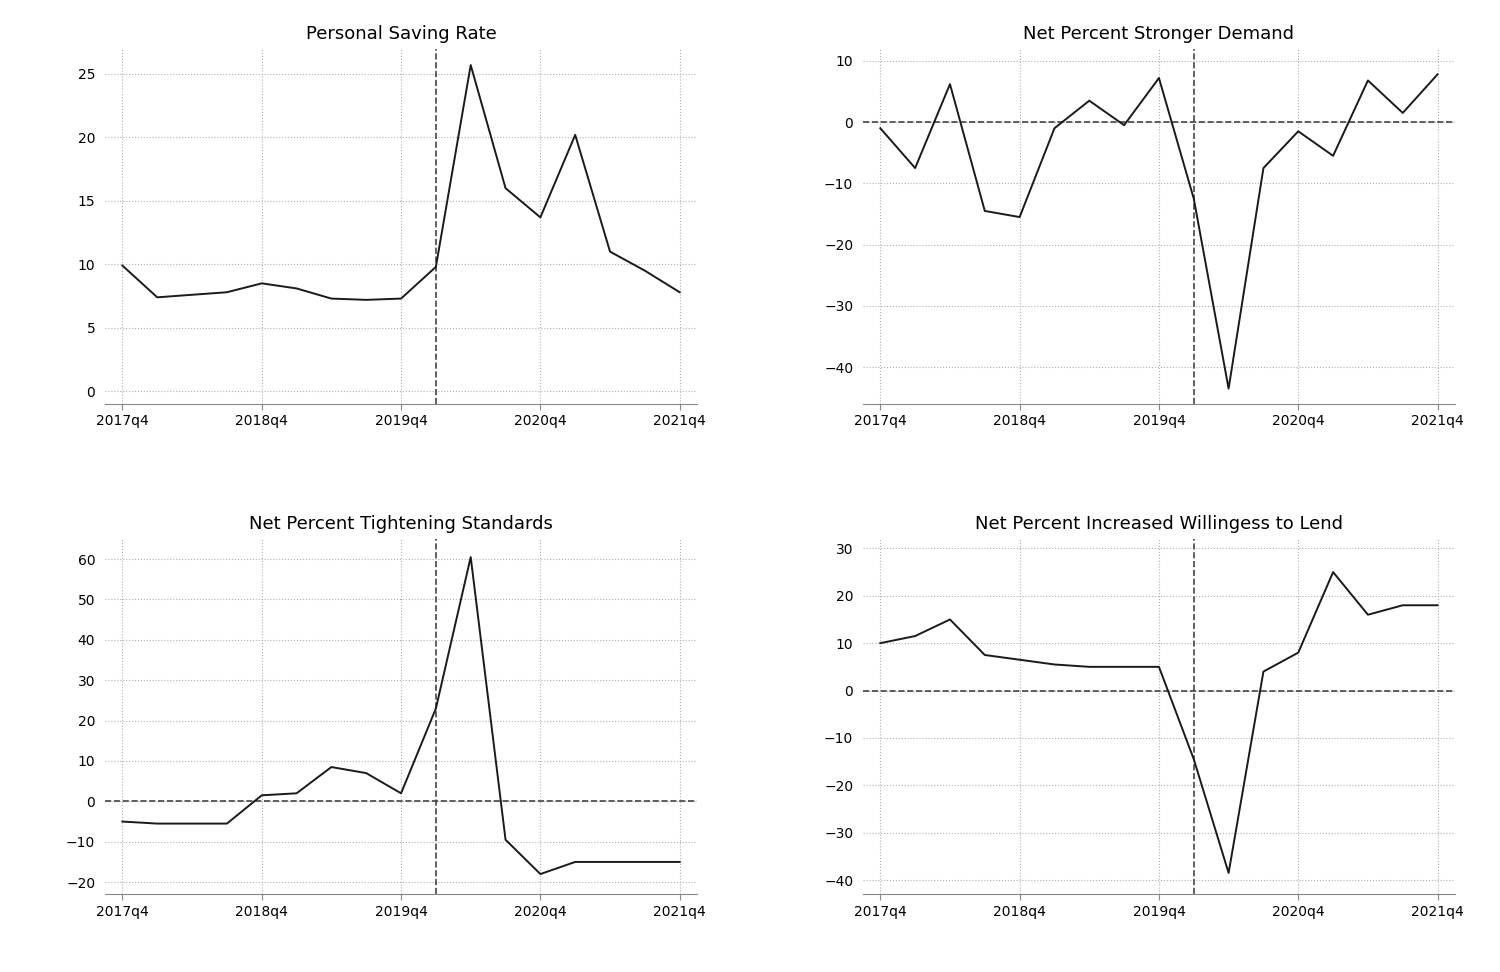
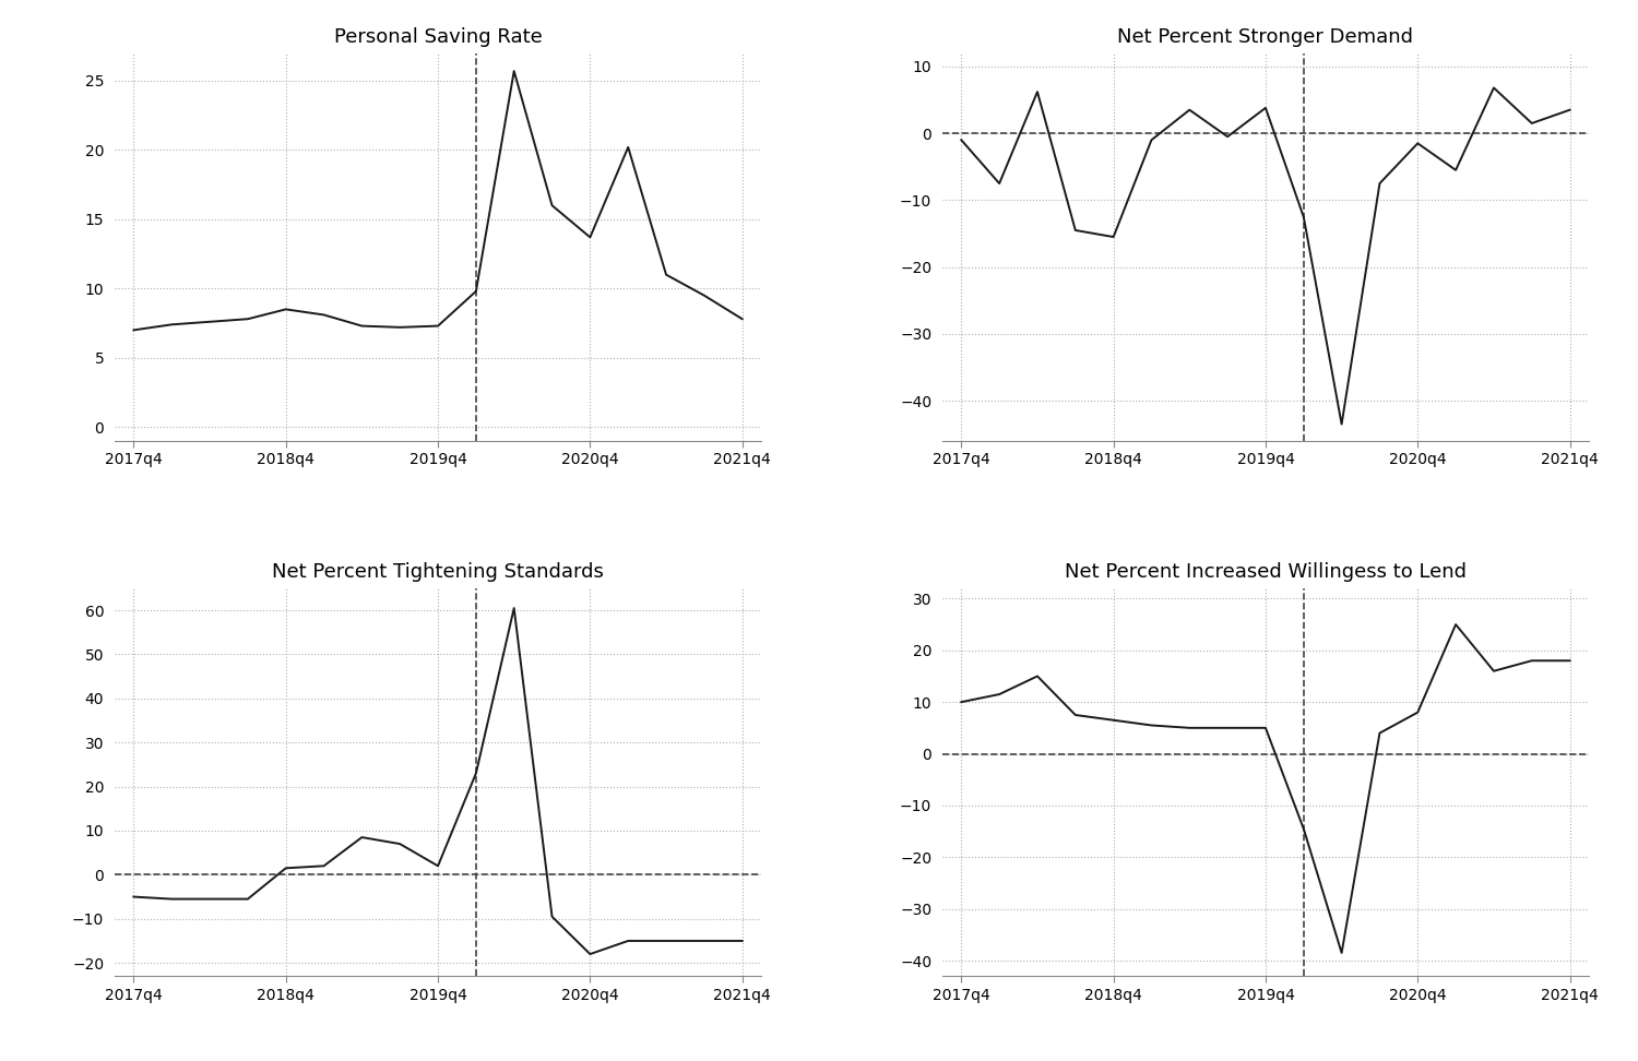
Personal Saving Rate/2017q4: 9.9 -> 7.0
Net Percent Stronger Demand/2019q4: 7.2 -> 3.8
Net Percent Stronger Demand/2021q4: 7.8 -> 3.5
